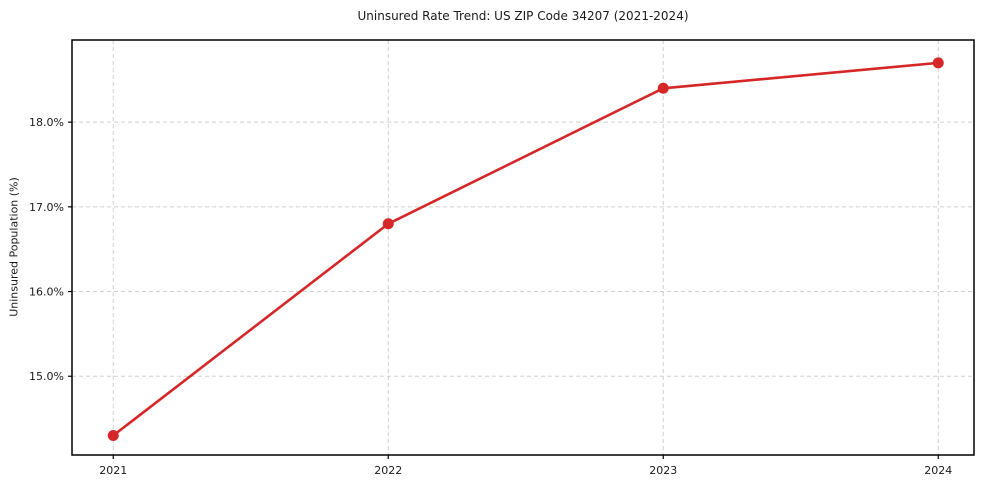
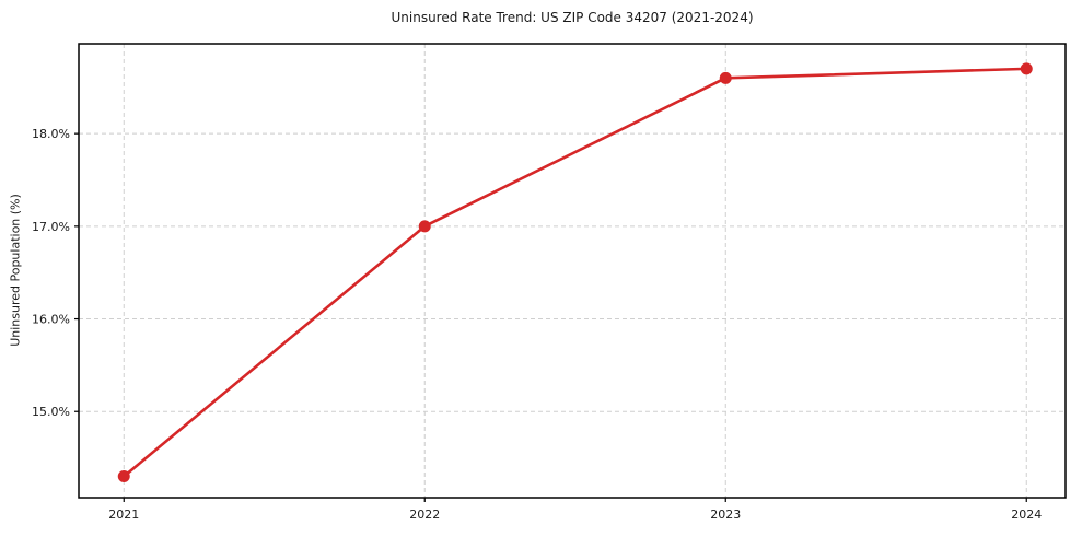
2022: 16.8% -> 17.0%
2023: 18.4% -> 18.6%
